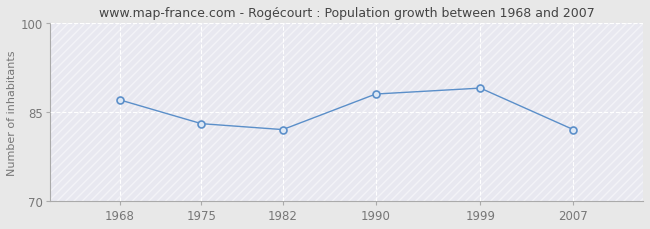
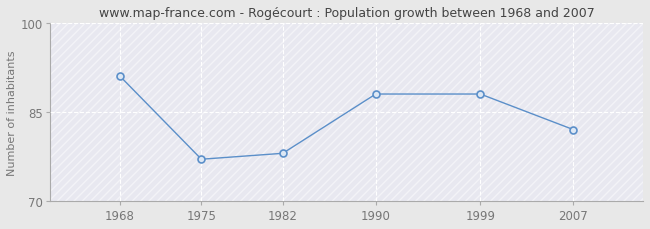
1968: 87 -> 91
1975: 83 -> 77
1982: 82 -> 78
1999: 89 -> 88
